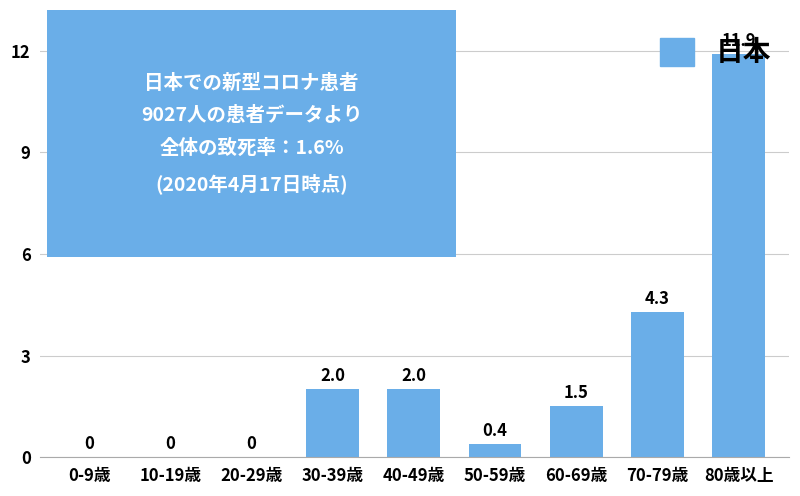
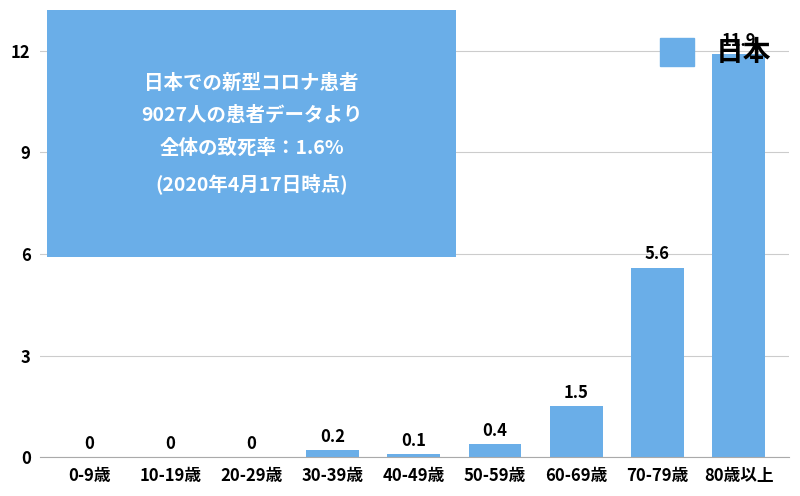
30-39歳: 2.0 -> 0.2
40-49歳: 2.0 -> 0.1
70-79歳: 4.3 -> 5.6
